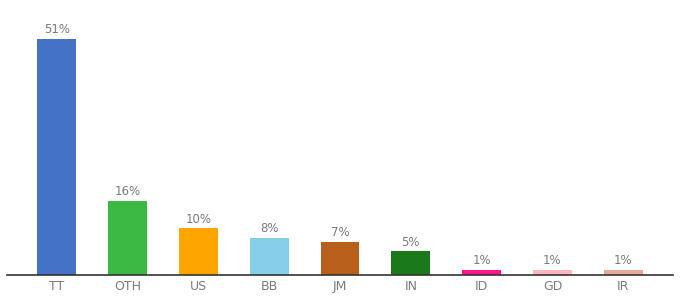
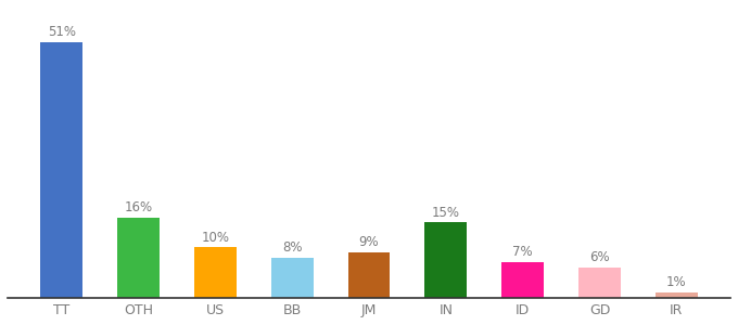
JM: 7% -> 9%
IN: 5% -> 15%
ID: 1% -> 7%
GD: 1% -> 6%
